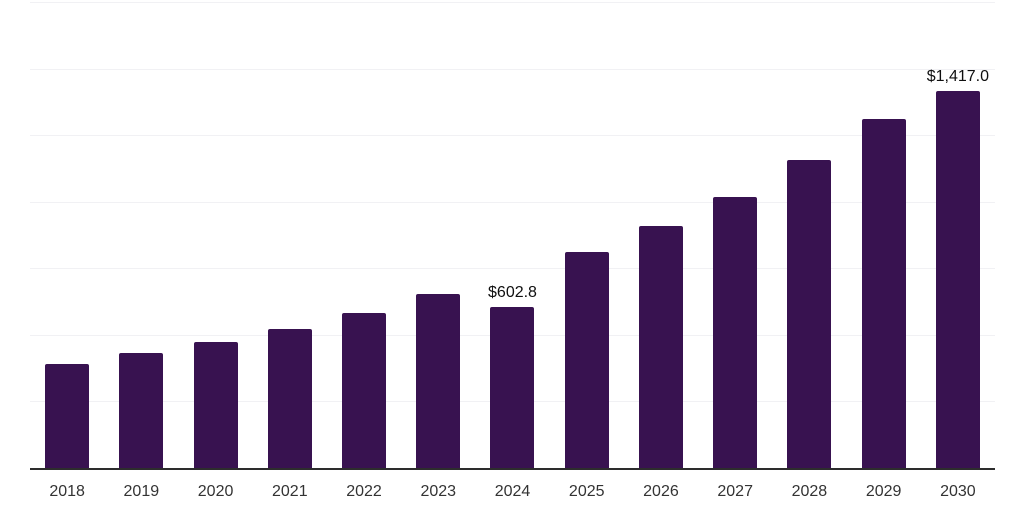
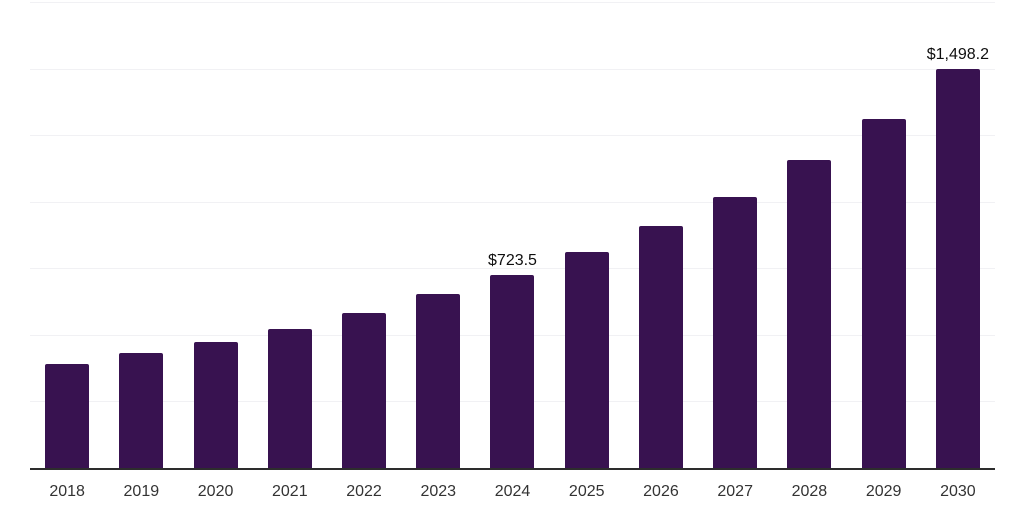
2024: $602.8 -> $723.5
2030: $1,417.0 -> $1,498.2
